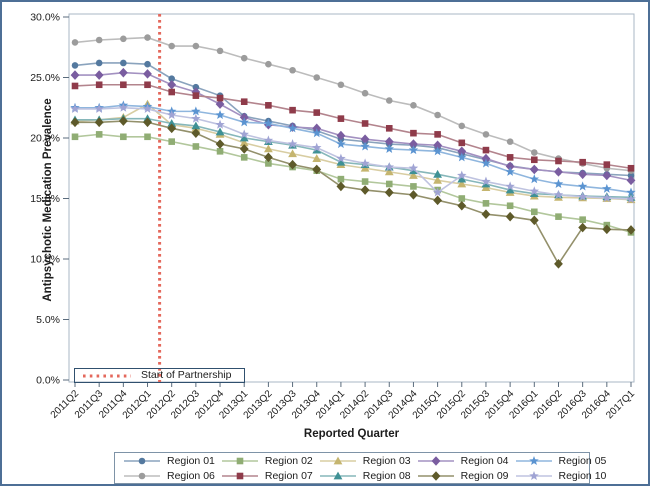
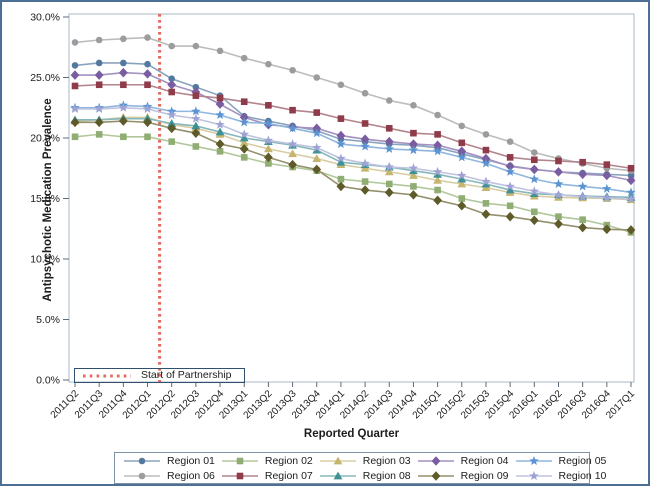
Region 03/2012Q1: 22.8% -> 21.7%
Region 10/2015Q1: 15.5% -> 17.2%
Region 09/2016Q2: 9.6% -> 12.9%
